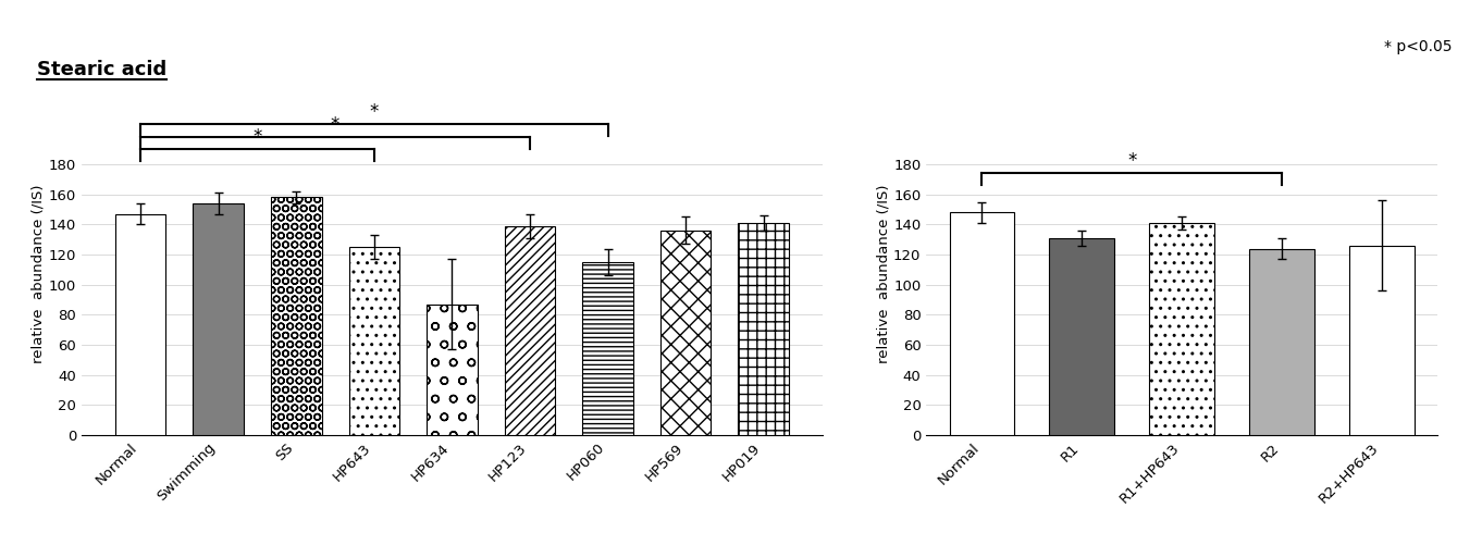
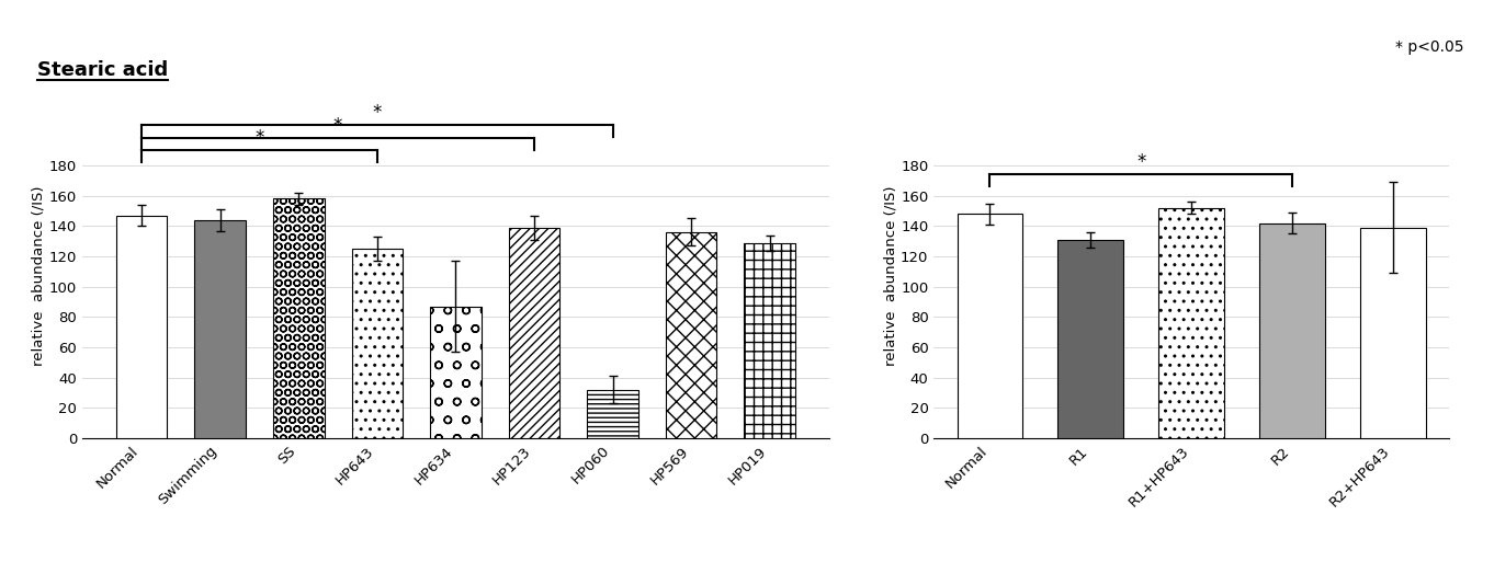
Swimming: 154 -> 144
HP060: 115 -> 32
HP019: 141 -> 129
R1+HP643: 141 -> 152
R2: 124 -> 142
R2+HP643: 126 -> 139
